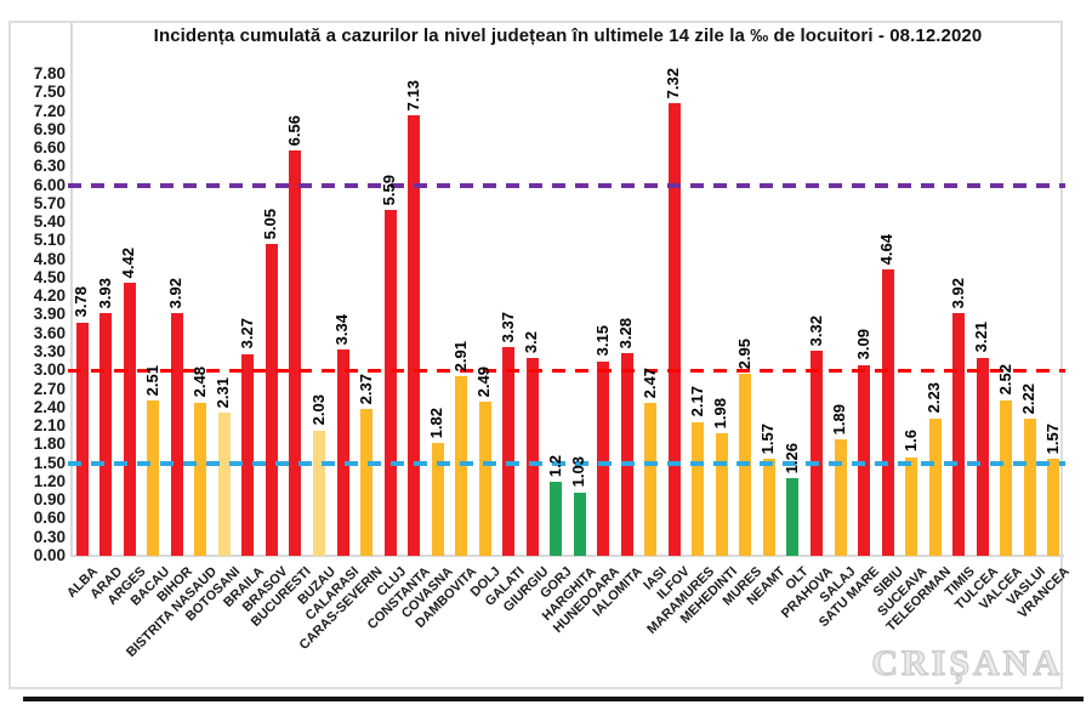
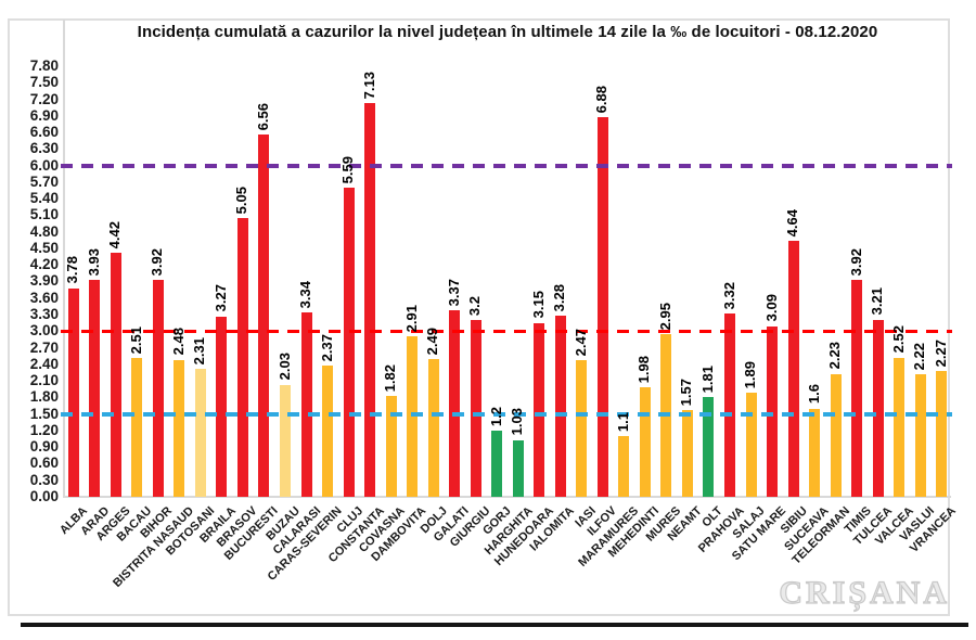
ILFOV: 7.32 -> 6.88
MARAMURES: 2.17 -> 1.1
OLT: 1.26 -> 1.81
VRANCEA: 1.57 -> 2.27
